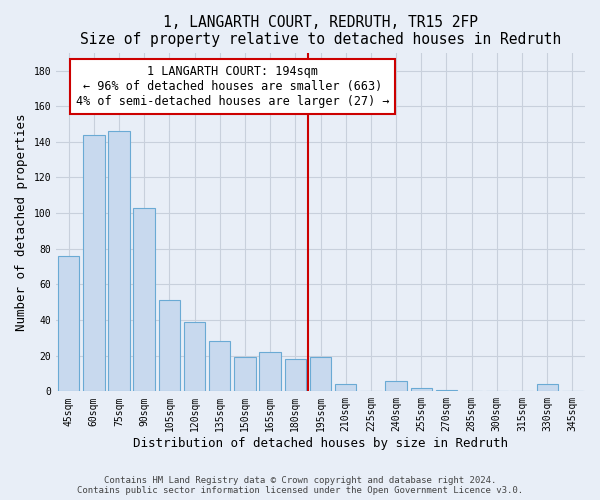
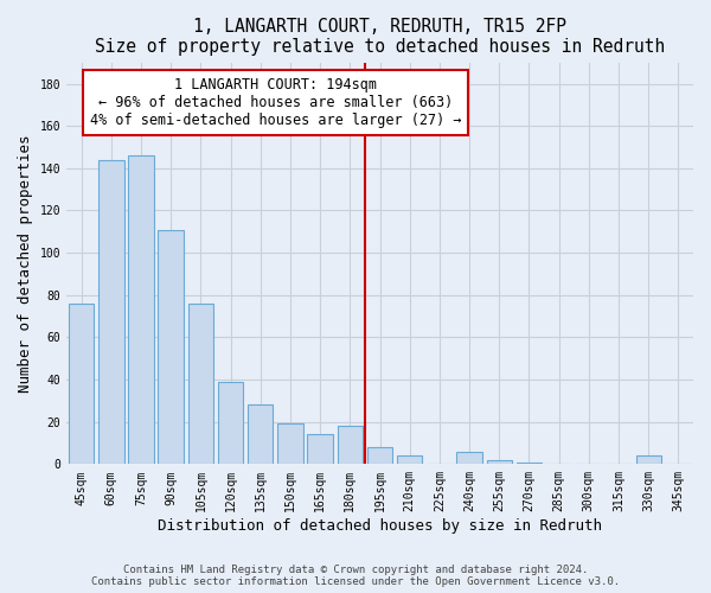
90sqm: 103 -> 111
105sqm: 51 -> 76
165sqm: 22 -> 14
195sqm: 19 -> 8
